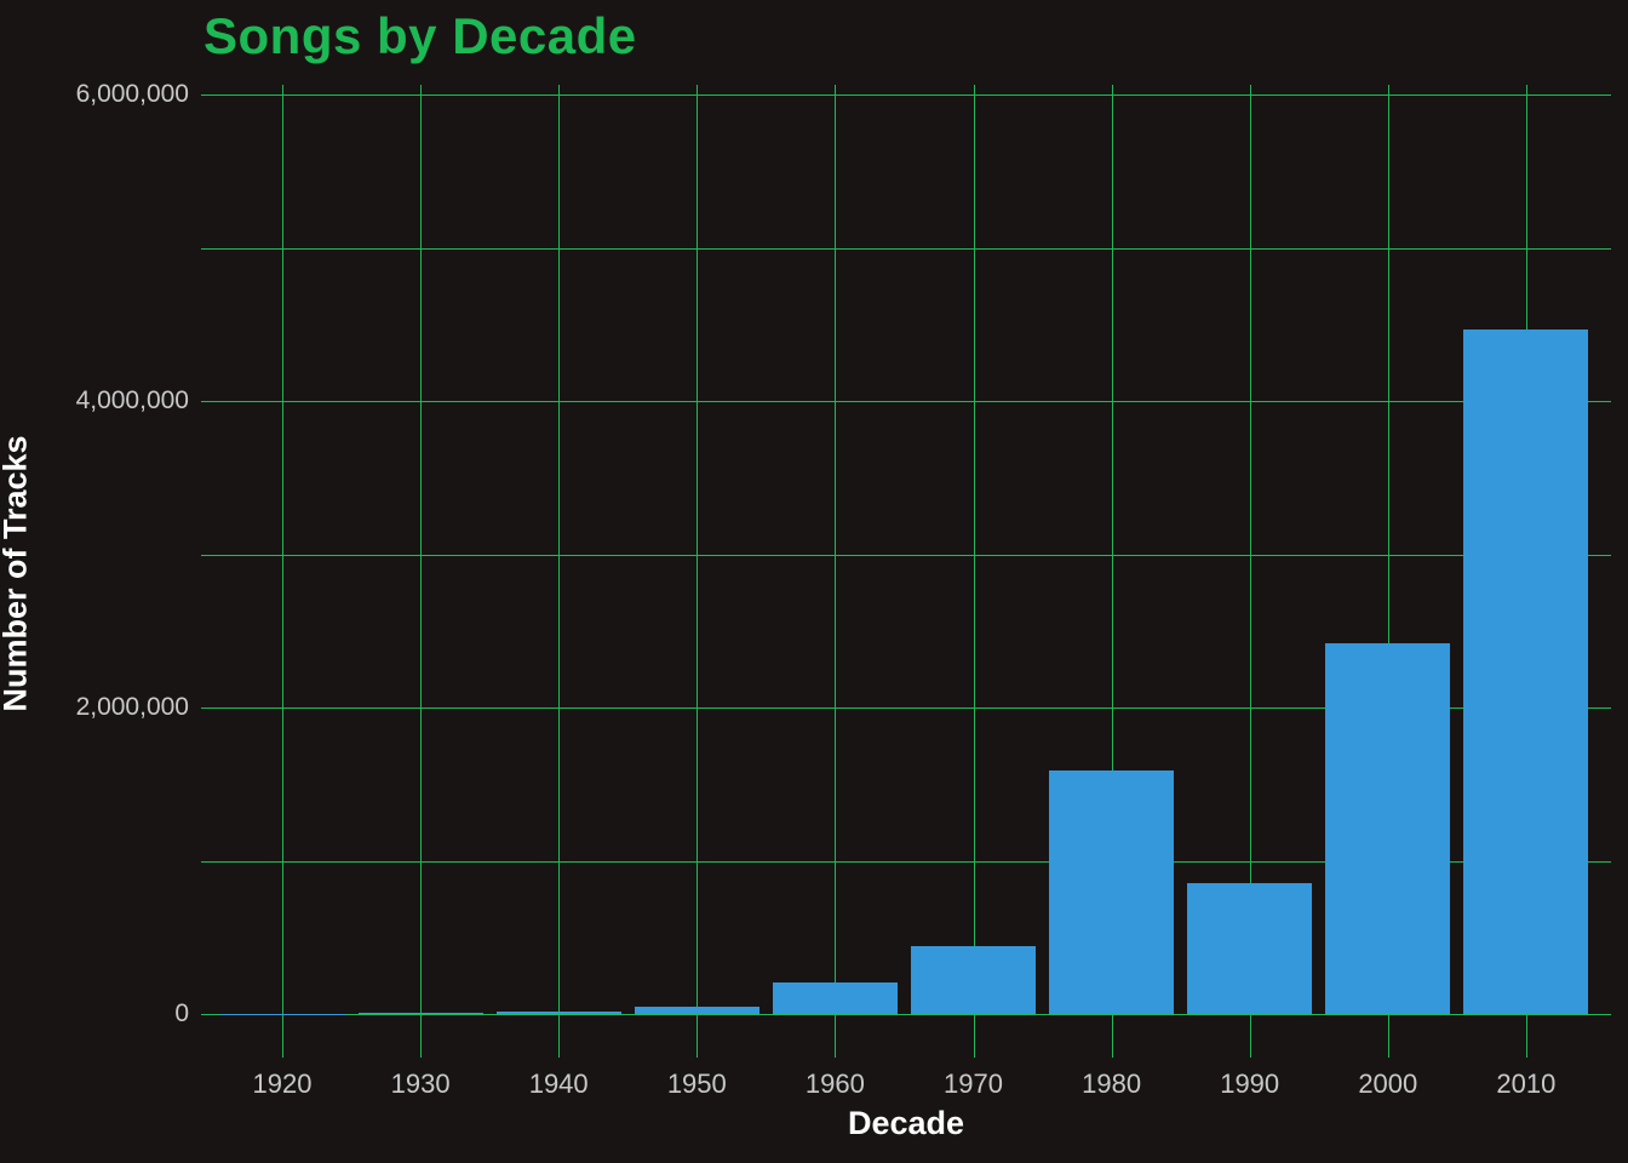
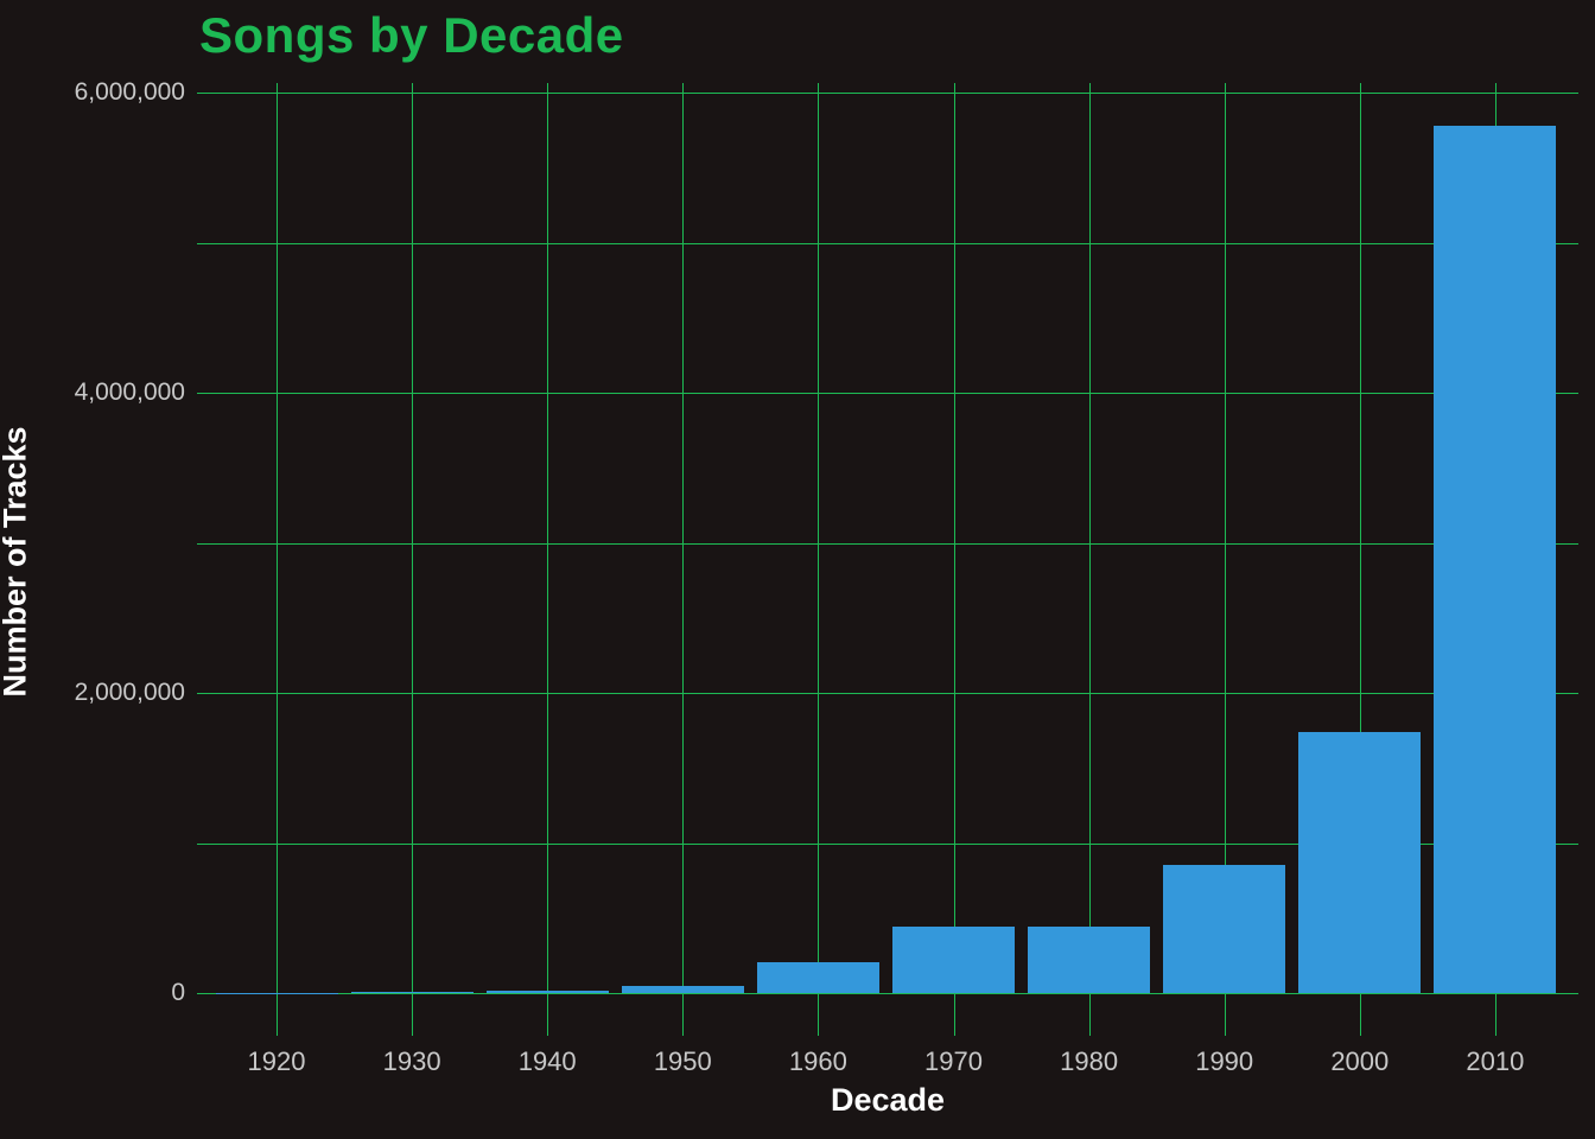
1980: 1590000 -> 440000
2000: 2420000 -> 1740000
2010: 4470000 -> 5780000
